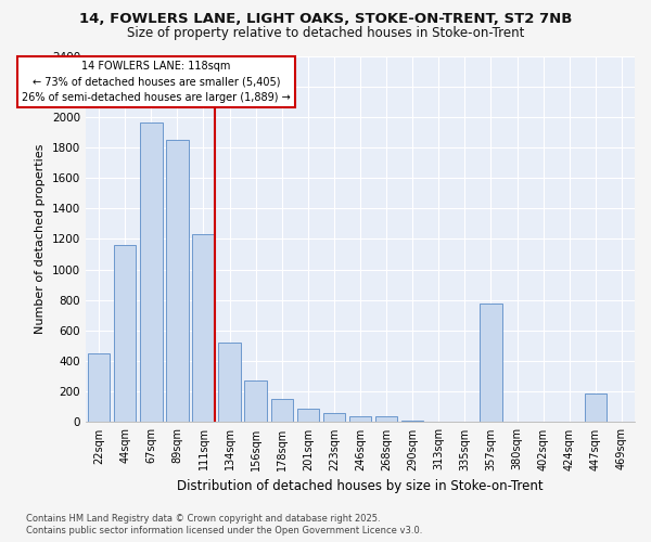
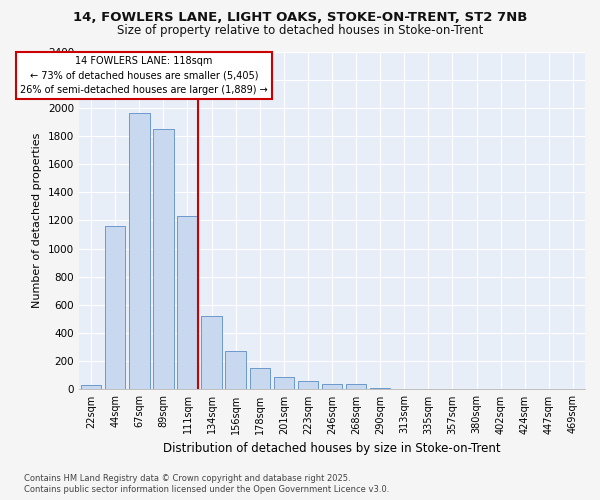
22sqm: 450 -> 30
357sqm: 780 -> 0
447sqm: 190 -> 0
